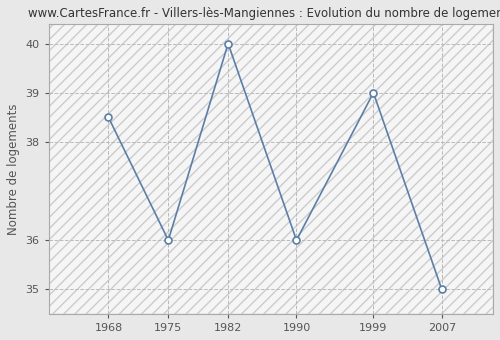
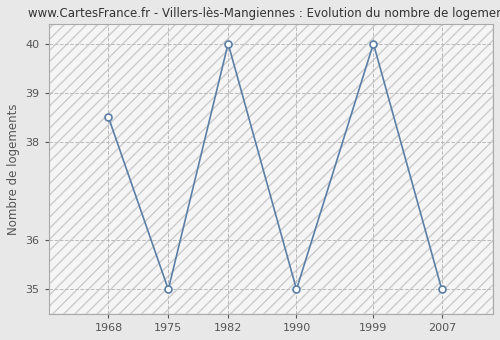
1975: 36.0 -> 35.0
1990: 36.0 -> 35.0
1999: 39.0 -> 40.0
